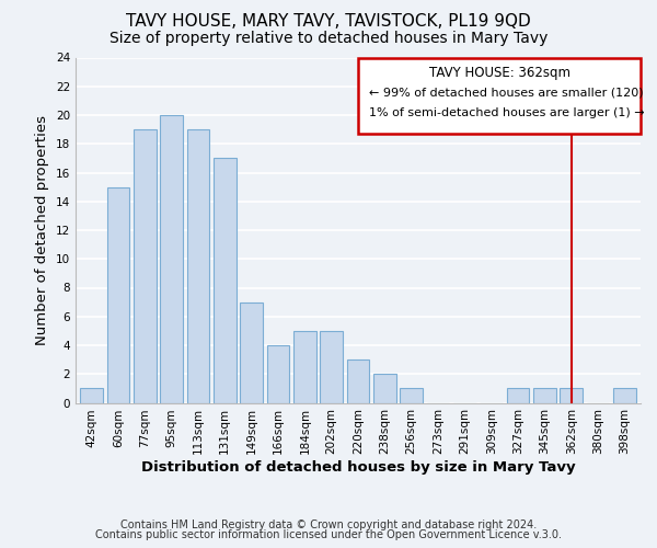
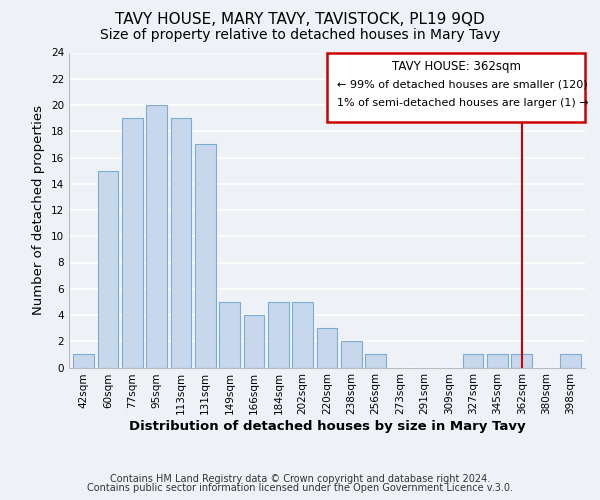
149sqm: 7 -> 5
